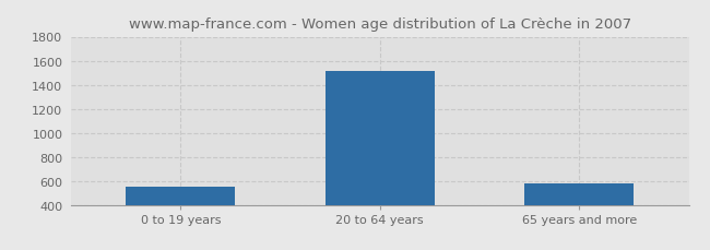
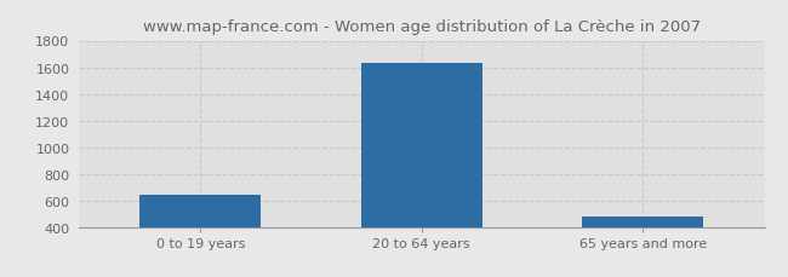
0 to 19 years: 550 -> 640
20 to 64 years: 1510 -> 1640
65 years and more: 580 -> 480
